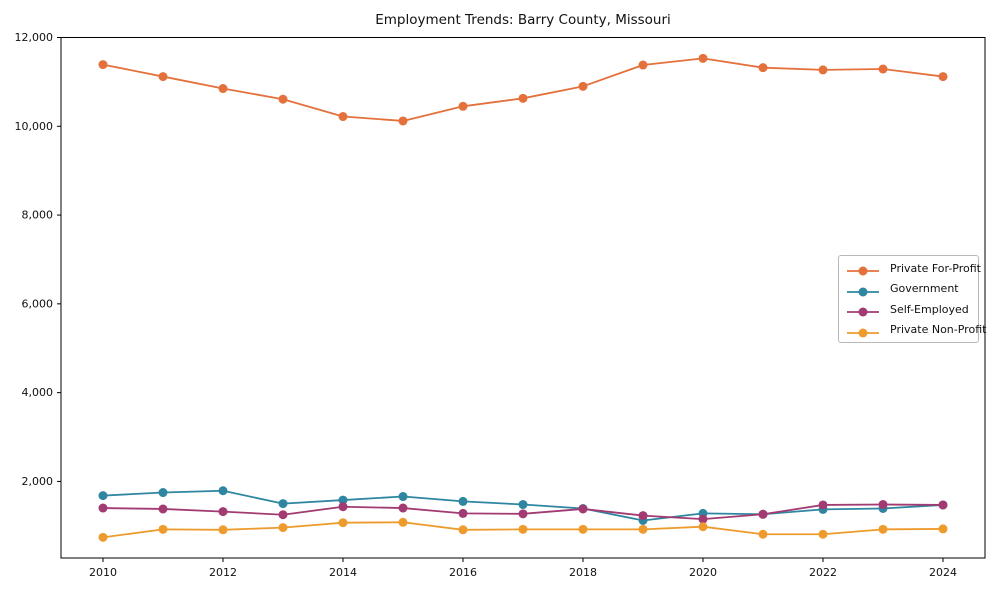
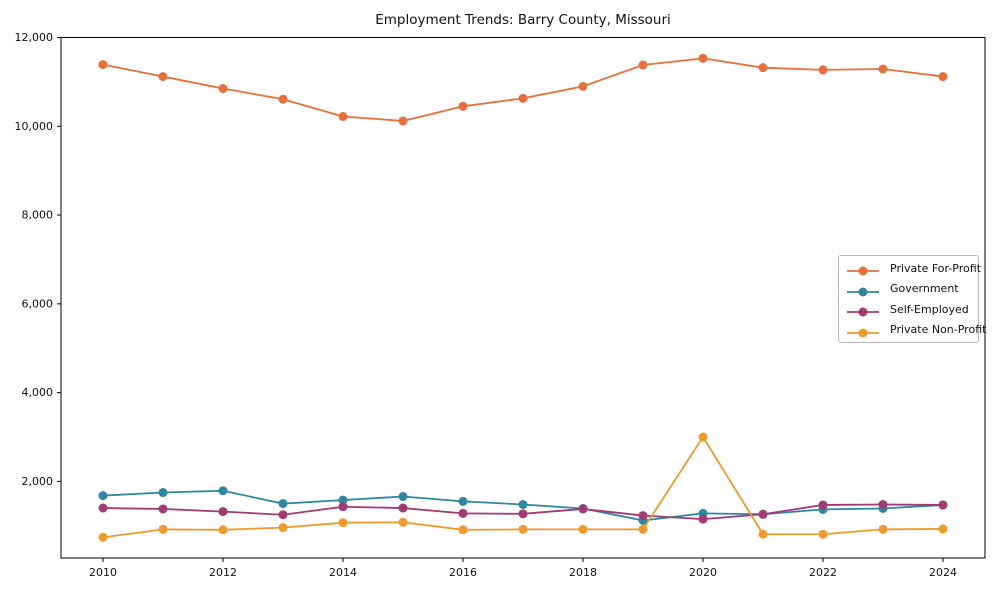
Private Non-Profit/2020: 1000 -> 3000
